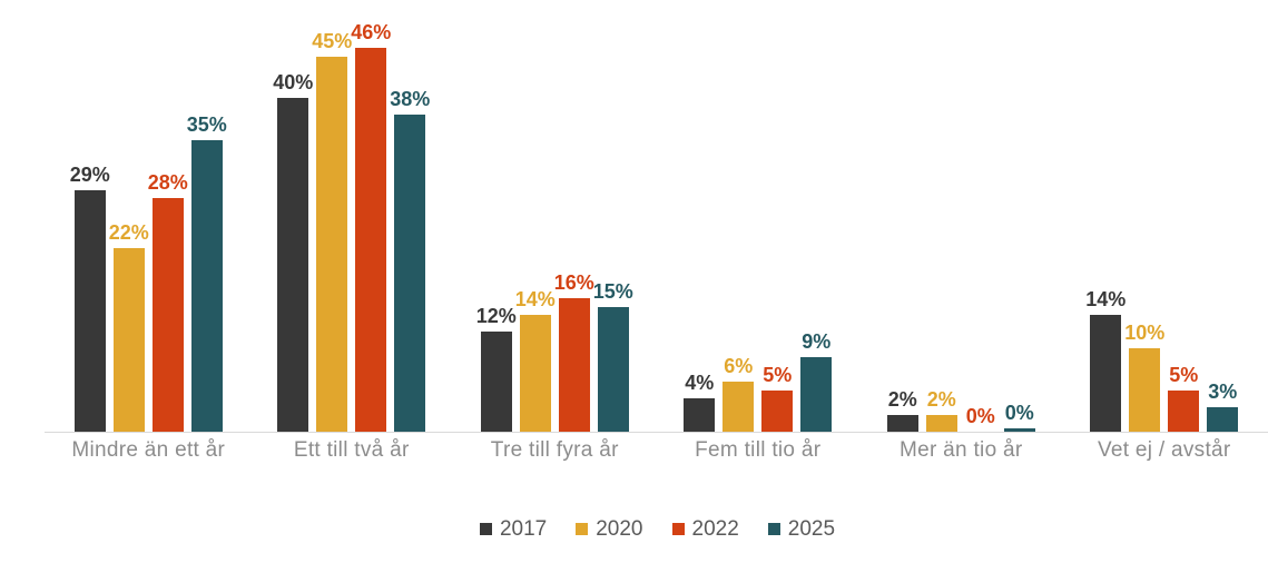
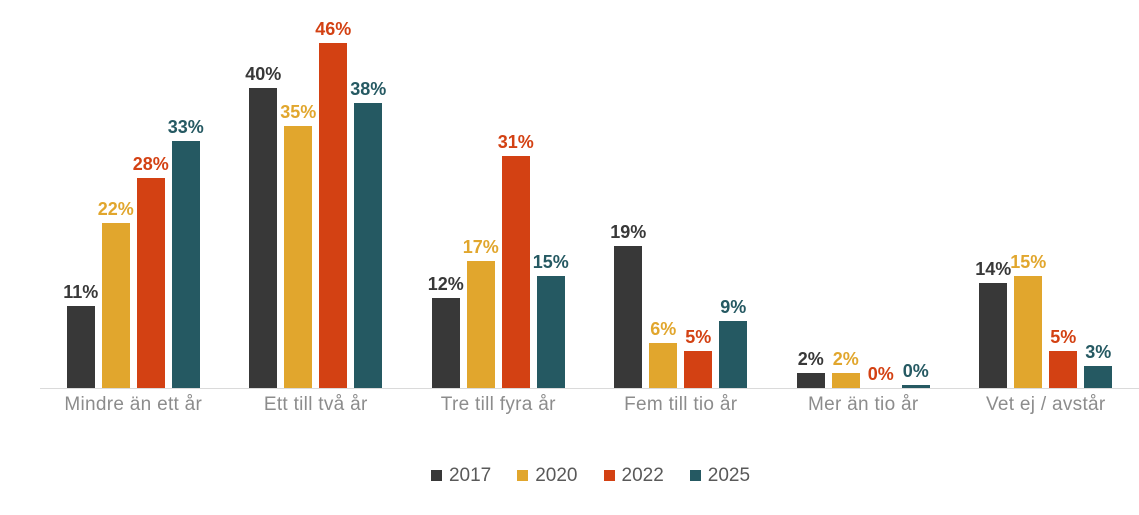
2017/Mindre än ett år: 29% -> 11%
2025/Mindre än ett år: 35% -> 33%
2020/Ett till två år: 45% -> 35%
2020/Tre till fyra år: 14% -> 17%
2022/Tre till fyra år: 16% -> 31%
2017/Fem till tio år: 4% -> 19%
2020/Vet ej / avstår: 10% -> 15%
